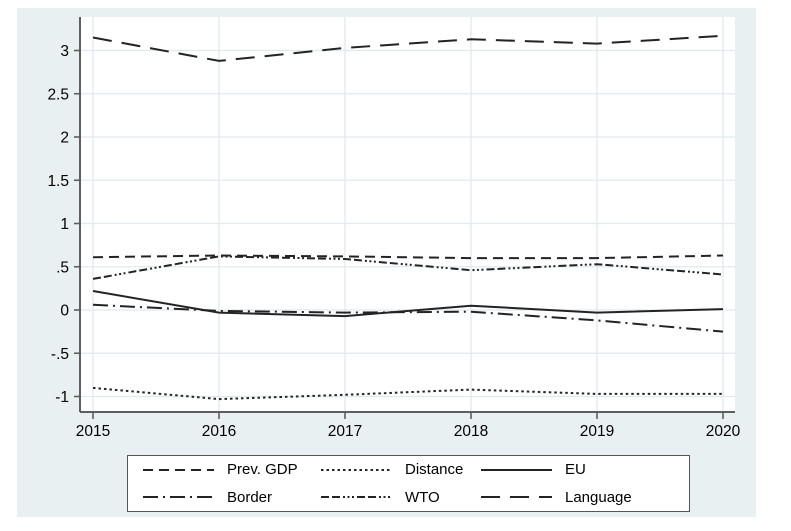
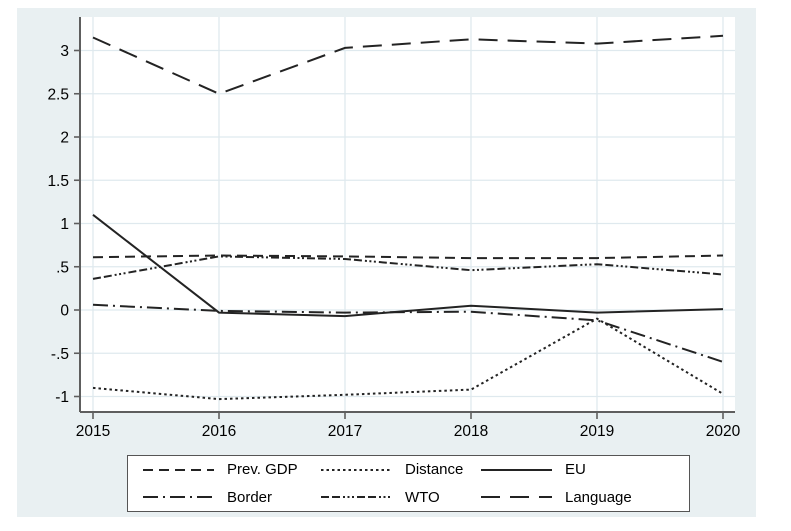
EU/2015: 0,2 -> 1,1
Language/2016: 2,9 -> 2,5
Distance/2019: -1,0 -> -0,1
Border/2020: -0,2 -> -0,6
